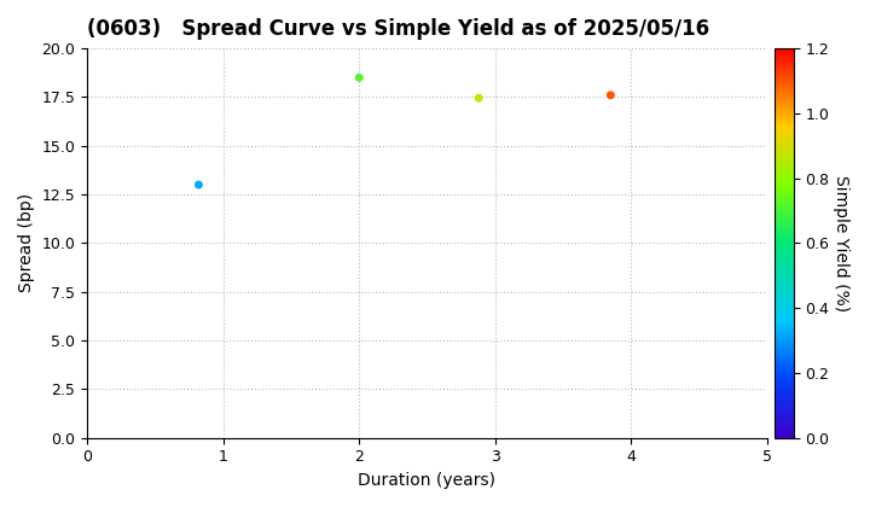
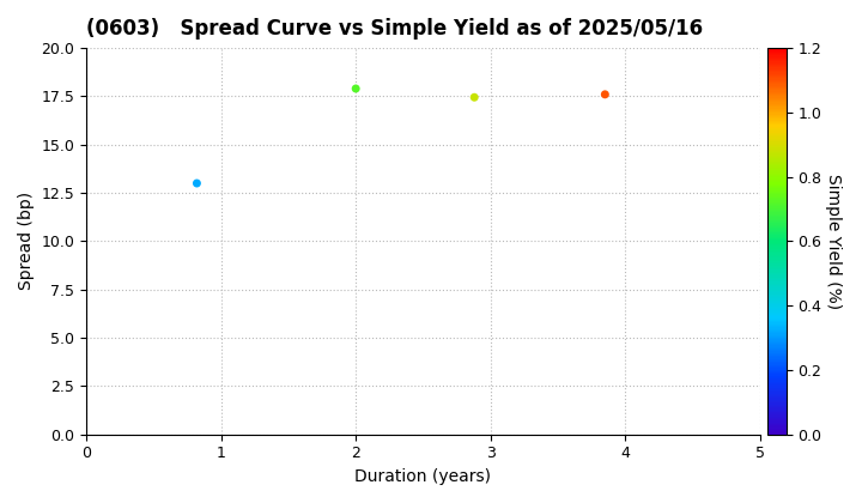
2: 18.5 -> 17.9
